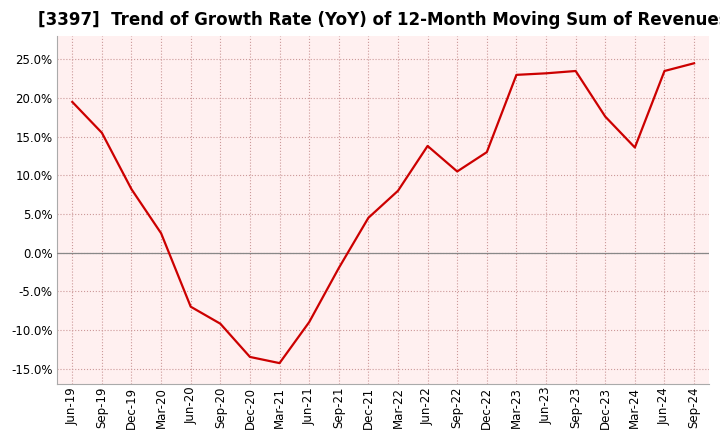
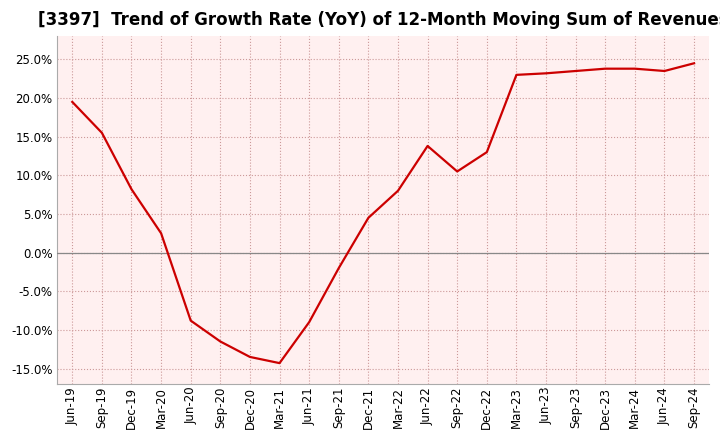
Jun-20: -7.0% -> -8.8%
Sep-20: -9.2% -> -11.5%
Dec-23: 17.6% -> 23.8%
Mar-24: 13.6% -> 23.8%
